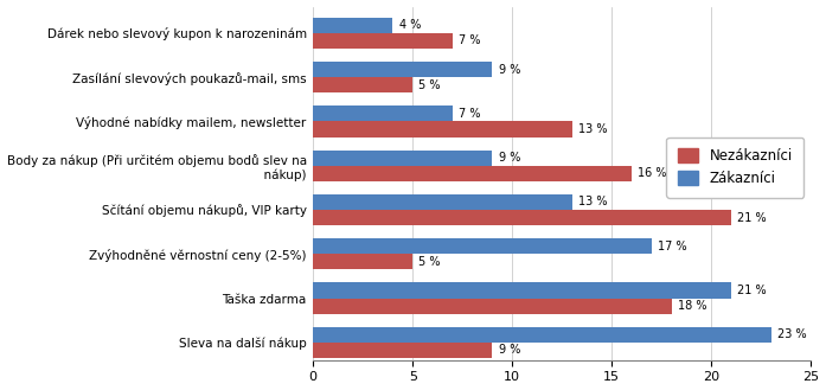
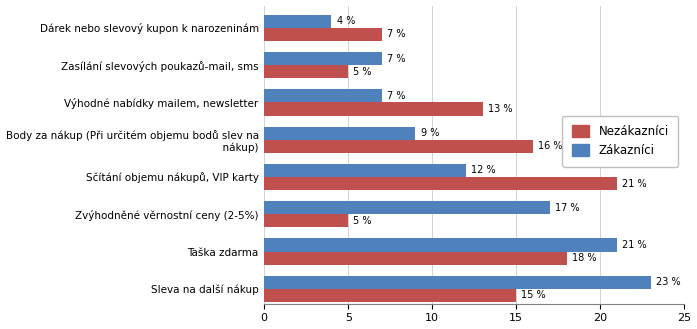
Zákazníci/Zasílání slevových poukazů-mail, sms: 9 -> 7
Zákazníci/Sčítání objemu nákupů, VIP karty: 13 -> 12
Nezákazníci/Sleva na další nákup: 9 -> 15
